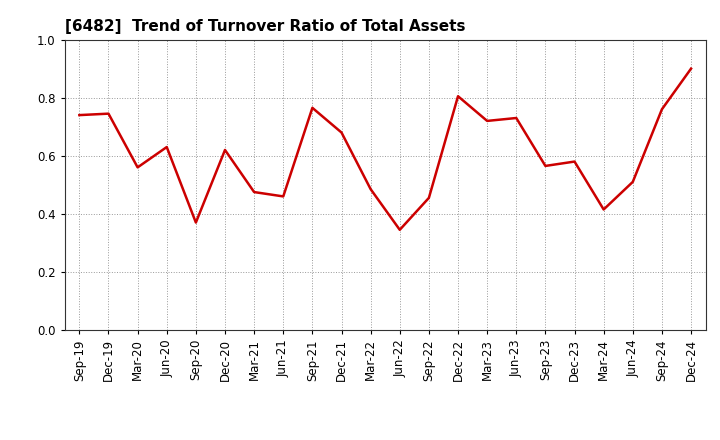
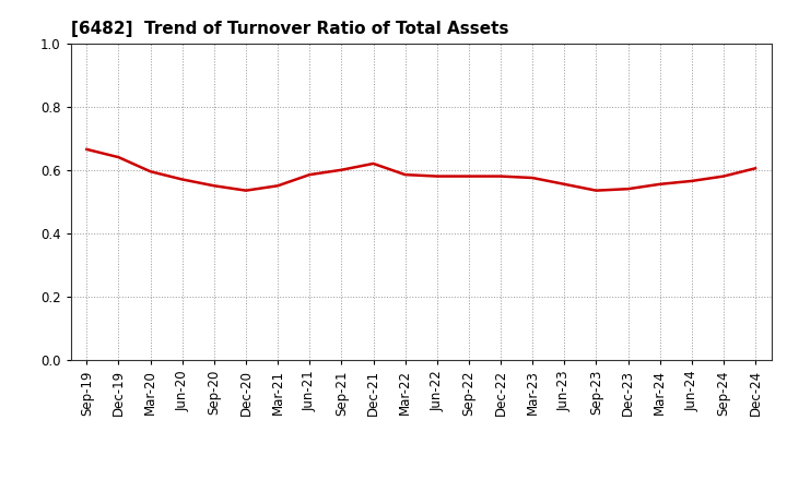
Sep-19: 0.740 -> 0.665
Dec-19: 0.745 -> 0.640
Mar-20: 0.560 -> 0.595
Jun-20: 0.630 -> 0.570
Sep-20: 0.370 -> 0.550
Dec-20: 0.620 -> 0.535
Mar-21: 0.475 -> 0.550
Jun-21: 0.460 -> 0.585
Sep-21: 0.765 -> 0.600
Dec-21: 0.680 -> 0.620
Mar-22: 0.485 -> 0.585
Jun-22: 0.345 -> 0.580
Sep-22: 0.455 -> 0.580
Dec-22: 0.805 -> 0.580
Mar-23: 0.720 -> 0.575
Jun-23: 0.730 -> 0.555
Sep-23: 0.565 -> 0.535
Dec-23: 0.580 -> 0.540
Mar-24: 0.415 -> 0.555
Jun-24: 0.510 -> 0.565
Sep-24: 0.760 -> 0.580
Dec-24: 0.900 -> 0.605
